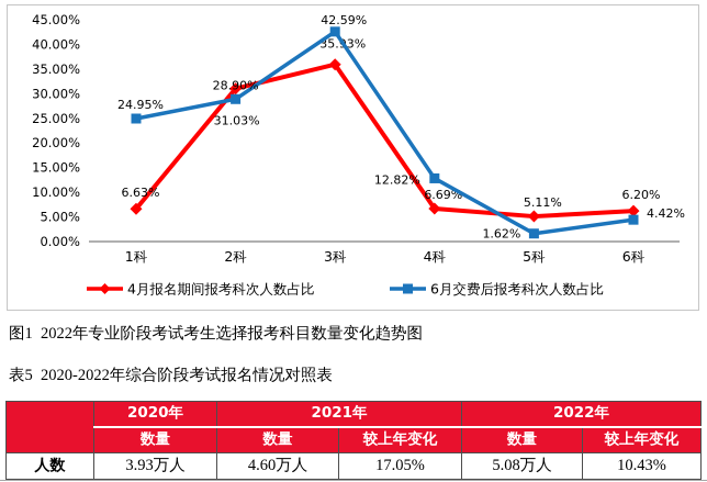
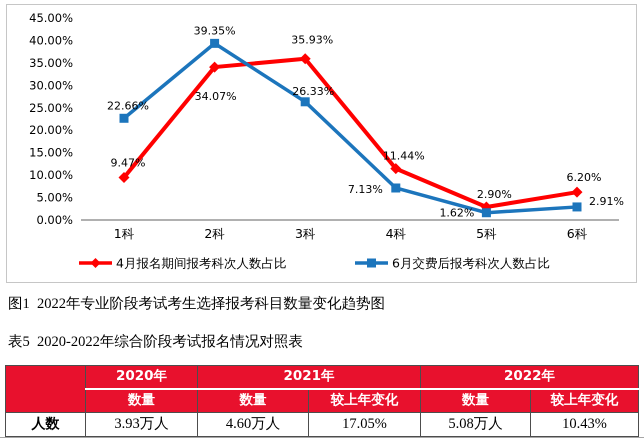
4月报名期间报考科次人数占比/1科: 6.63% -> 9.47%
6月交费后报考科次人数占比/1科: 24.95% -> 22.66%
4月报名期间报考科次人数占比/2科: 31.03% -> 34.07%
6月交费后报考科次人数占比/2科: 28.90% -> 39.35%
6月交费后报考科次人数占比/3科: 42.59% -> 26.33%
4月报名期间报考科次人数占比/4科: 6.69% -> 11.44%
6月交费后报考科次人数占比/4科: 12.82% -> 7.13%
4月报名期间报考科次人数占比/5科: 5.11% -> 2.90%
6月交费后报考科次人数占比/6科: 4.42% -> 2.91%
